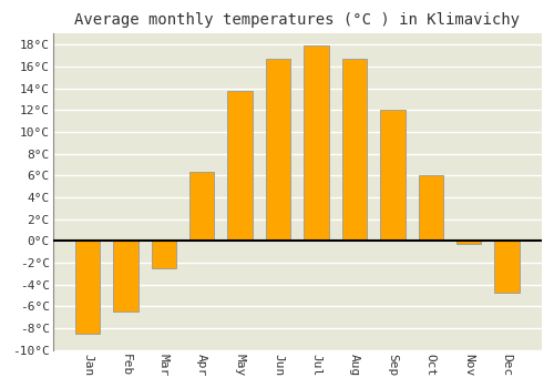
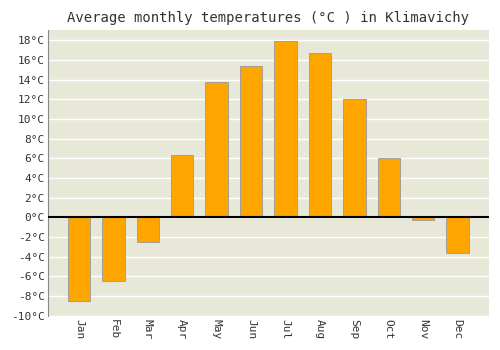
Jun: 16.7°C -> 15.4°C
Dec: -4.7°C -> -3.6°C
